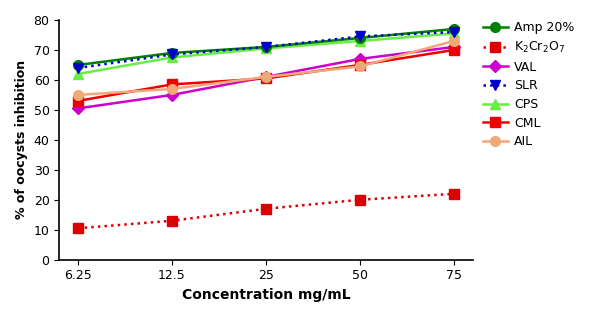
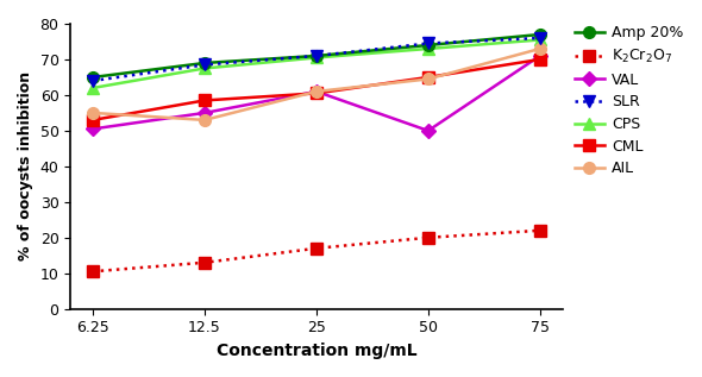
AIL/12.5: 57.0 -> 53.0
VAL/50: 67.0 -> 50.0
